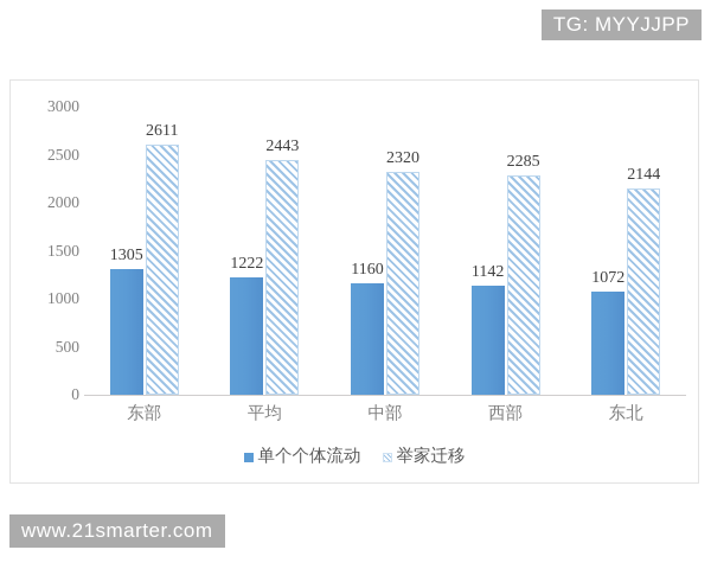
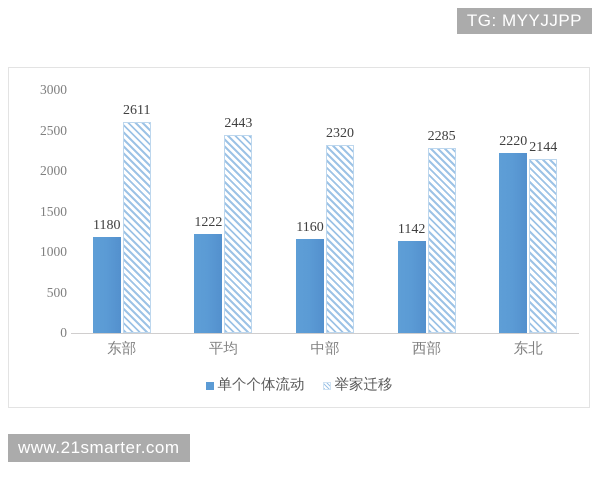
单个个体流动/东部: 1305 -> 1180
单个个体流动/东北: 1072 -> 2220
